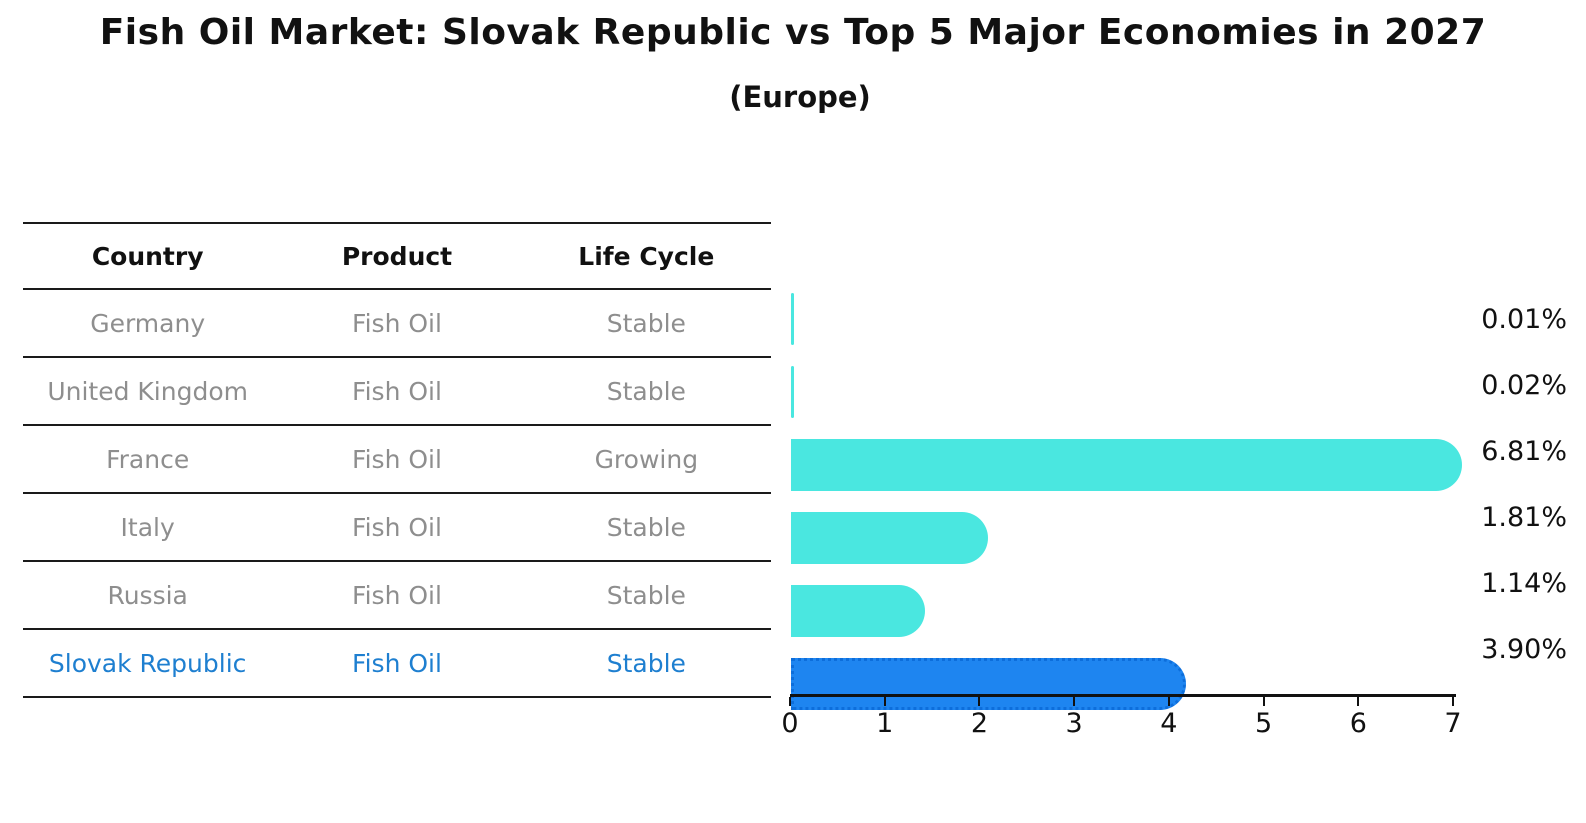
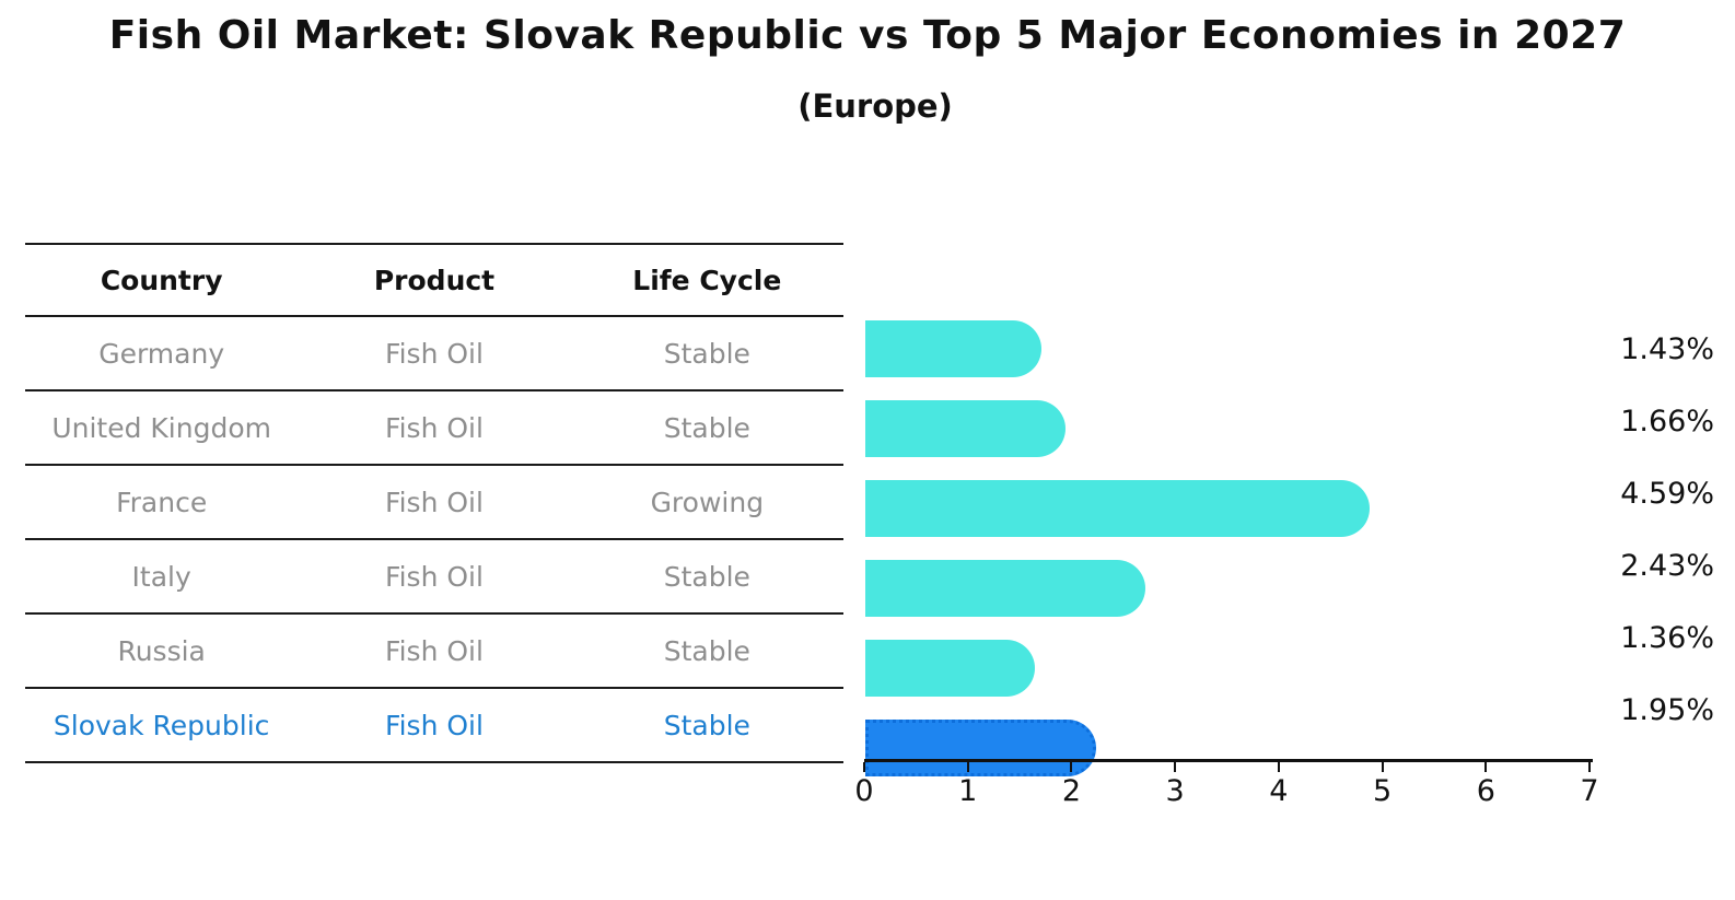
Germany: 0.01% -> 1.43%
United Kingdom: 0.02% -> 1.66%
France: 6.81% -> 4.59%
Italy: 1.81% -> 2.43%
Russia: 1.14% -> 1.36%
Slovak Republic: 3.90% -> 1.95%
